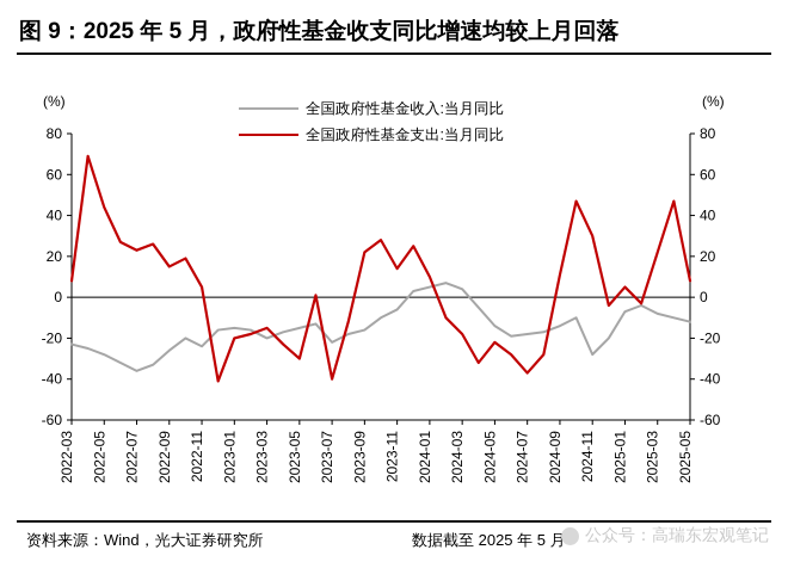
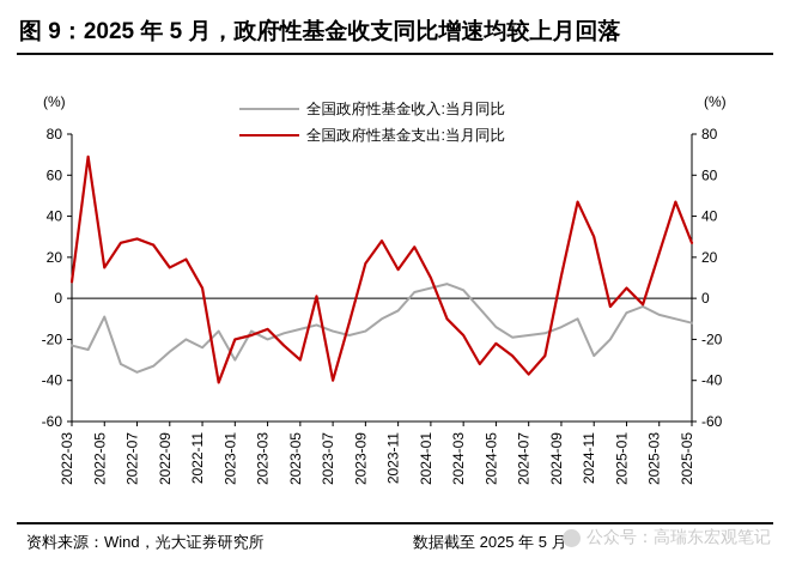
全国政府性基金收入:当月同比/2022-05: -28 -> -9
全国政府性基金支出:当月同比/2022-05: 44 -> 15
全国政府性基金支出:当月同比/2022-07: 23 -> 29
全国政府性基金收入:当月同比/2023-01: -15 -> -30
全国政府性基金收入:当月同比/2023-07: -22 -> -16
全国政府性基金支出:当月同比/2023-09: 22 -> 17
全国政府性基金支出:当月同比/2025-05: 8 -> 27
